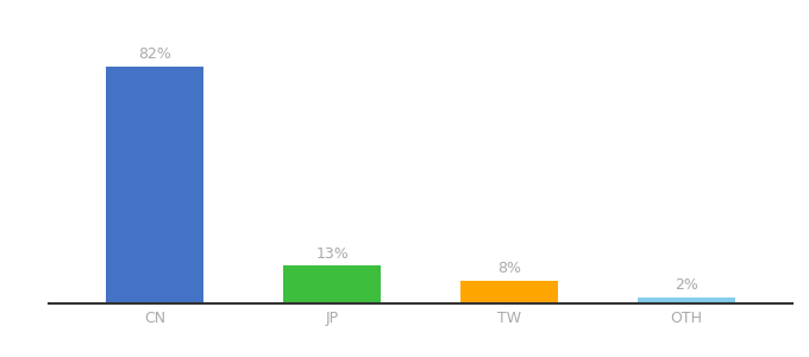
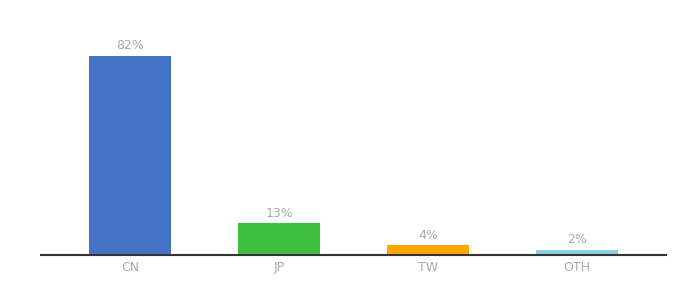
TW: 8% -> 4%
